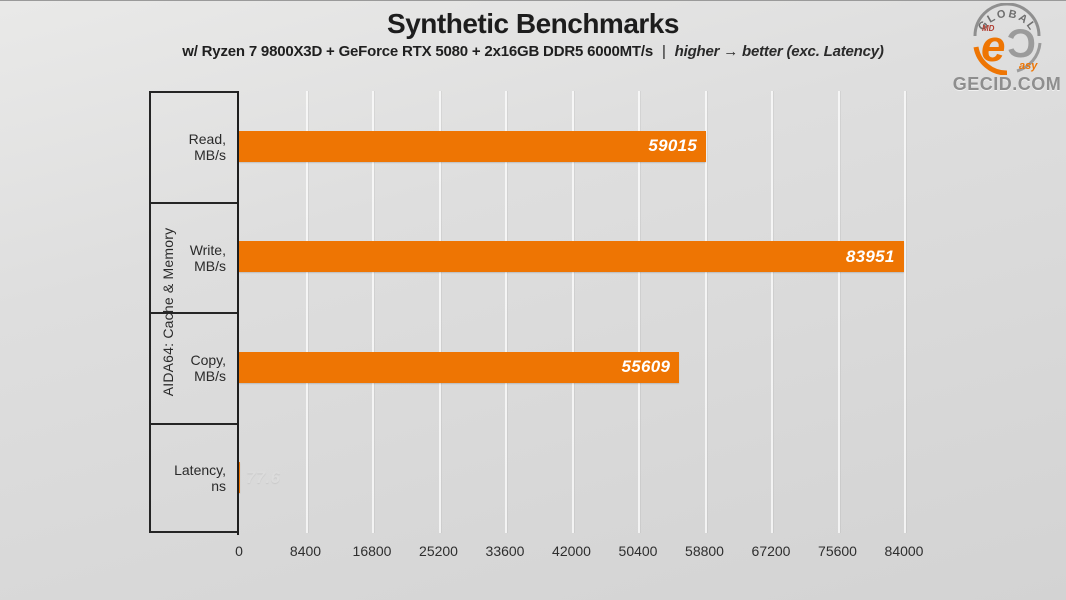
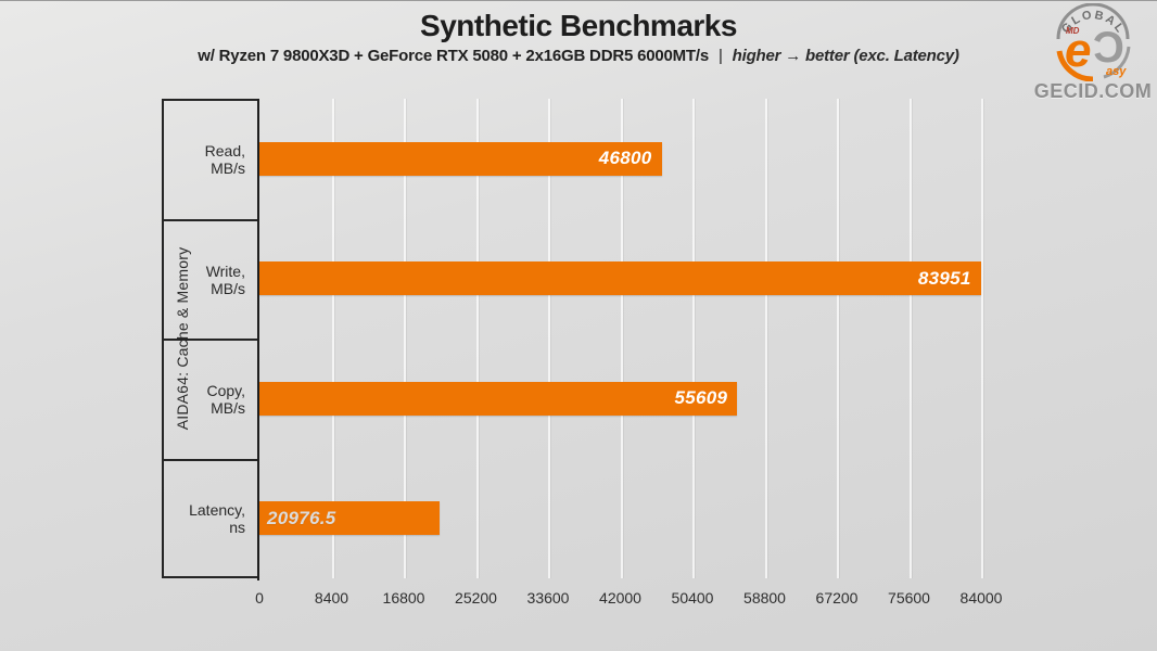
Read, MB/s: 59015 -> 46800
Latency, ns: 77.6 -> 20976.5
